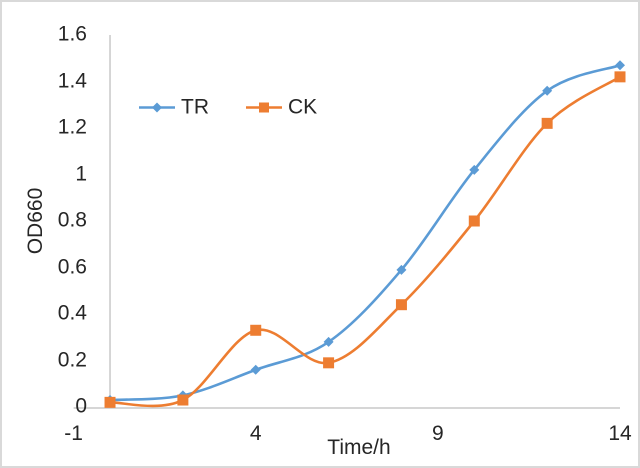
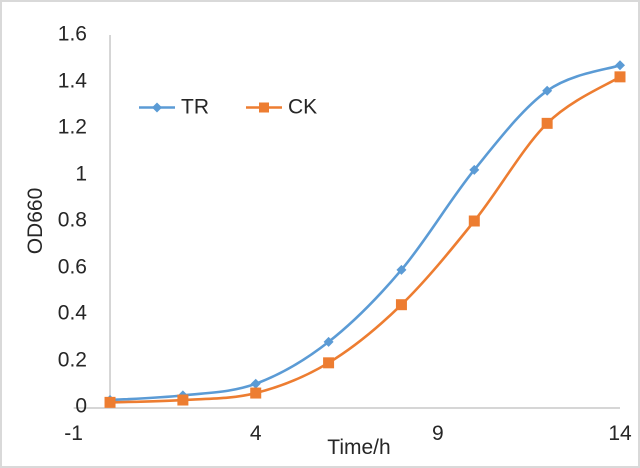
TR/4: 0.16 -> 0.10
CK/4: 0.33 -> 0.06
